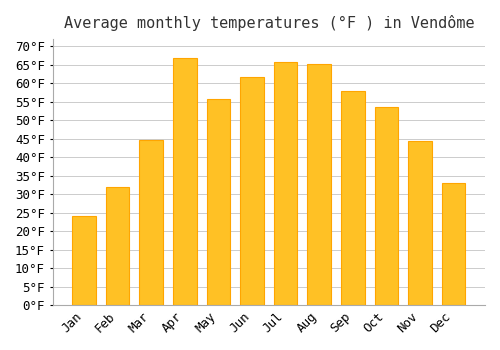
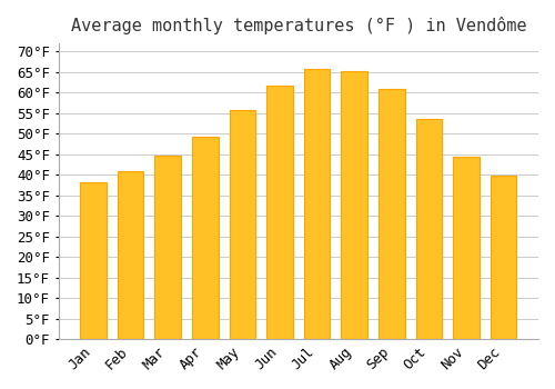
Jan: 24.0°F -> 38.3°F
Feb: 32.0°F -> 40.8°F
Apr: 67.0°F -> 49.3°F
Sep: 58.0°F -> 61.0°F
Dec: 33.0°F -> 39.7°F
